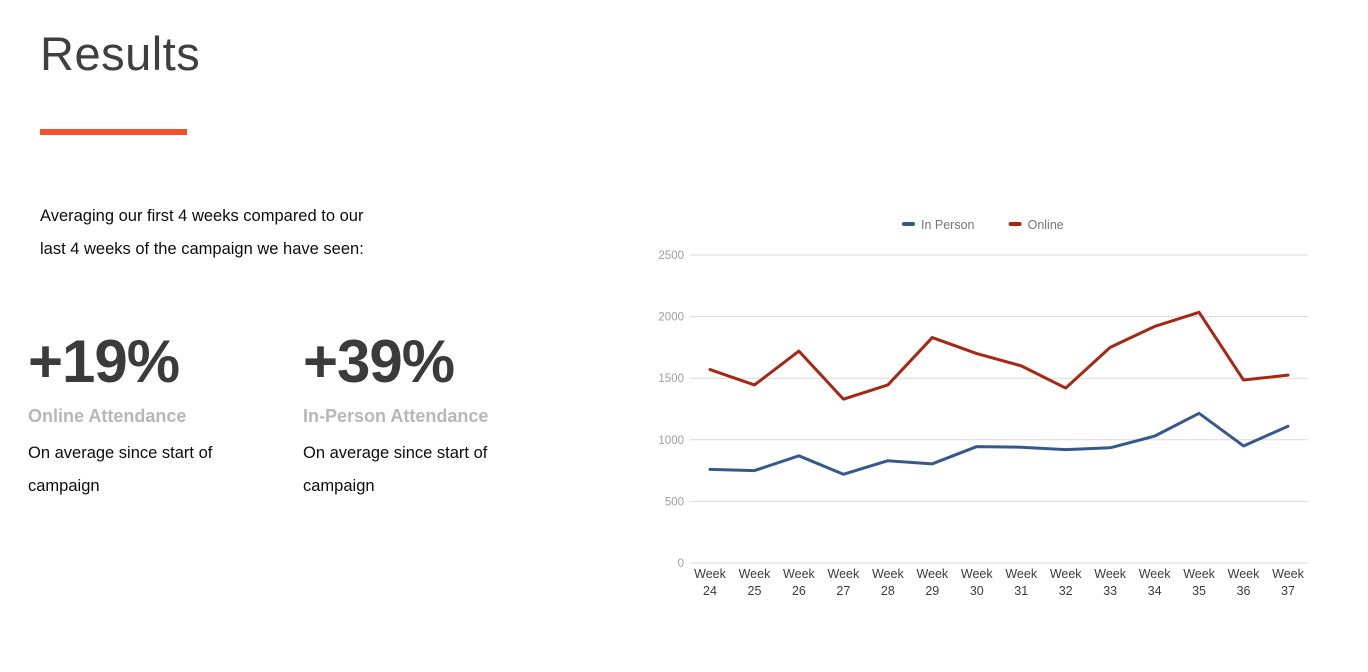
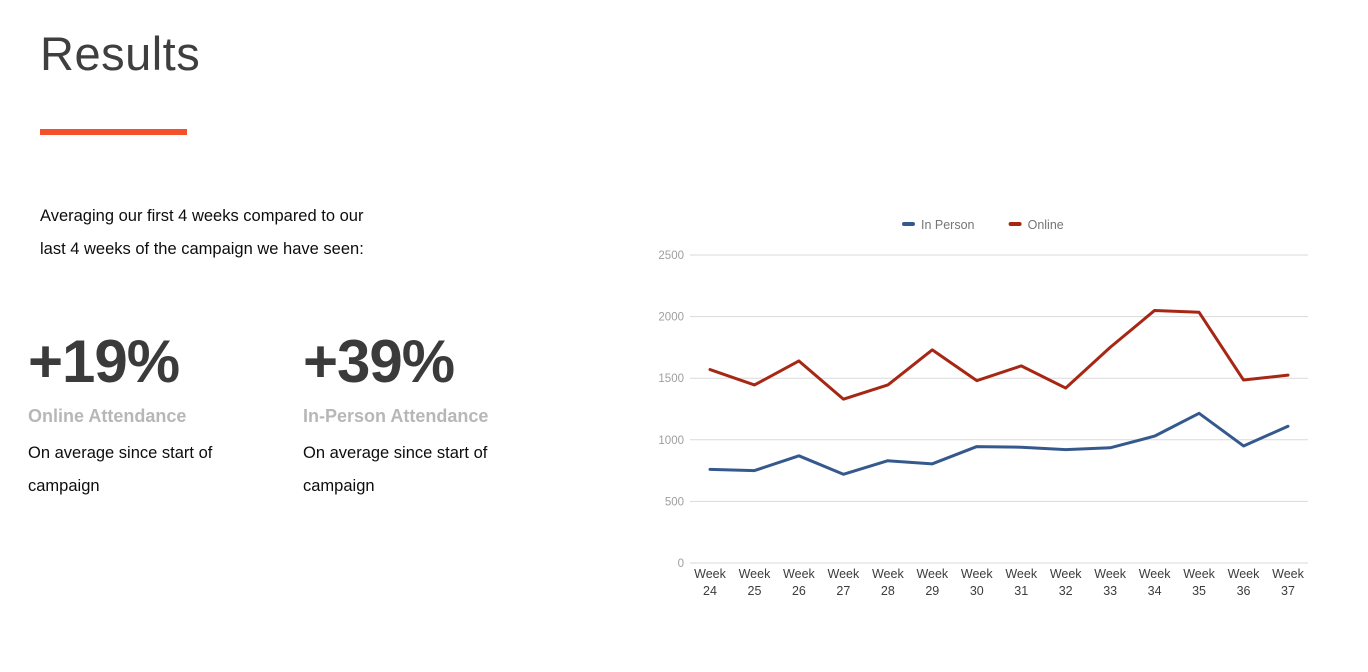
Online/Week 26: 1720 -> 1640
Online/Week 29: 1830 -> 1730
Online/Week 30: 1700 -> 1480
Online/Week 34: 1920 -> 2050
